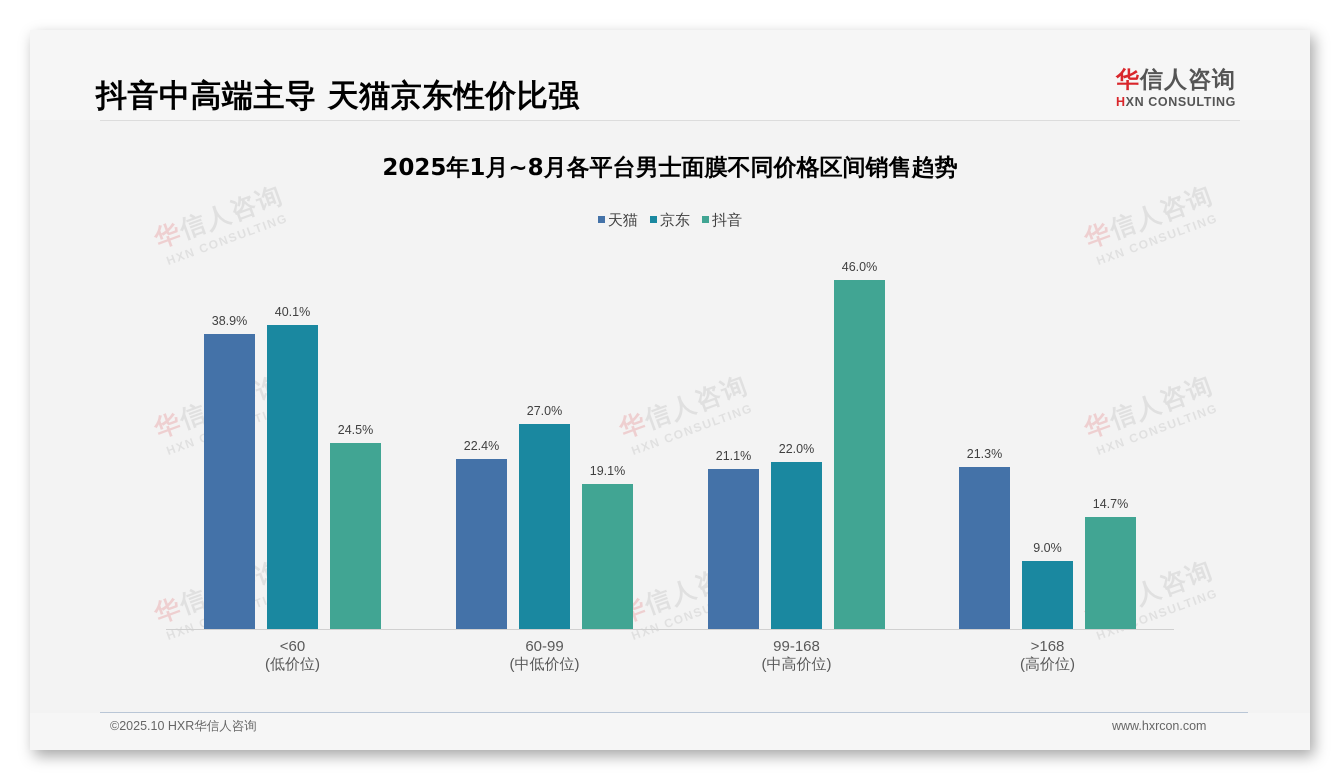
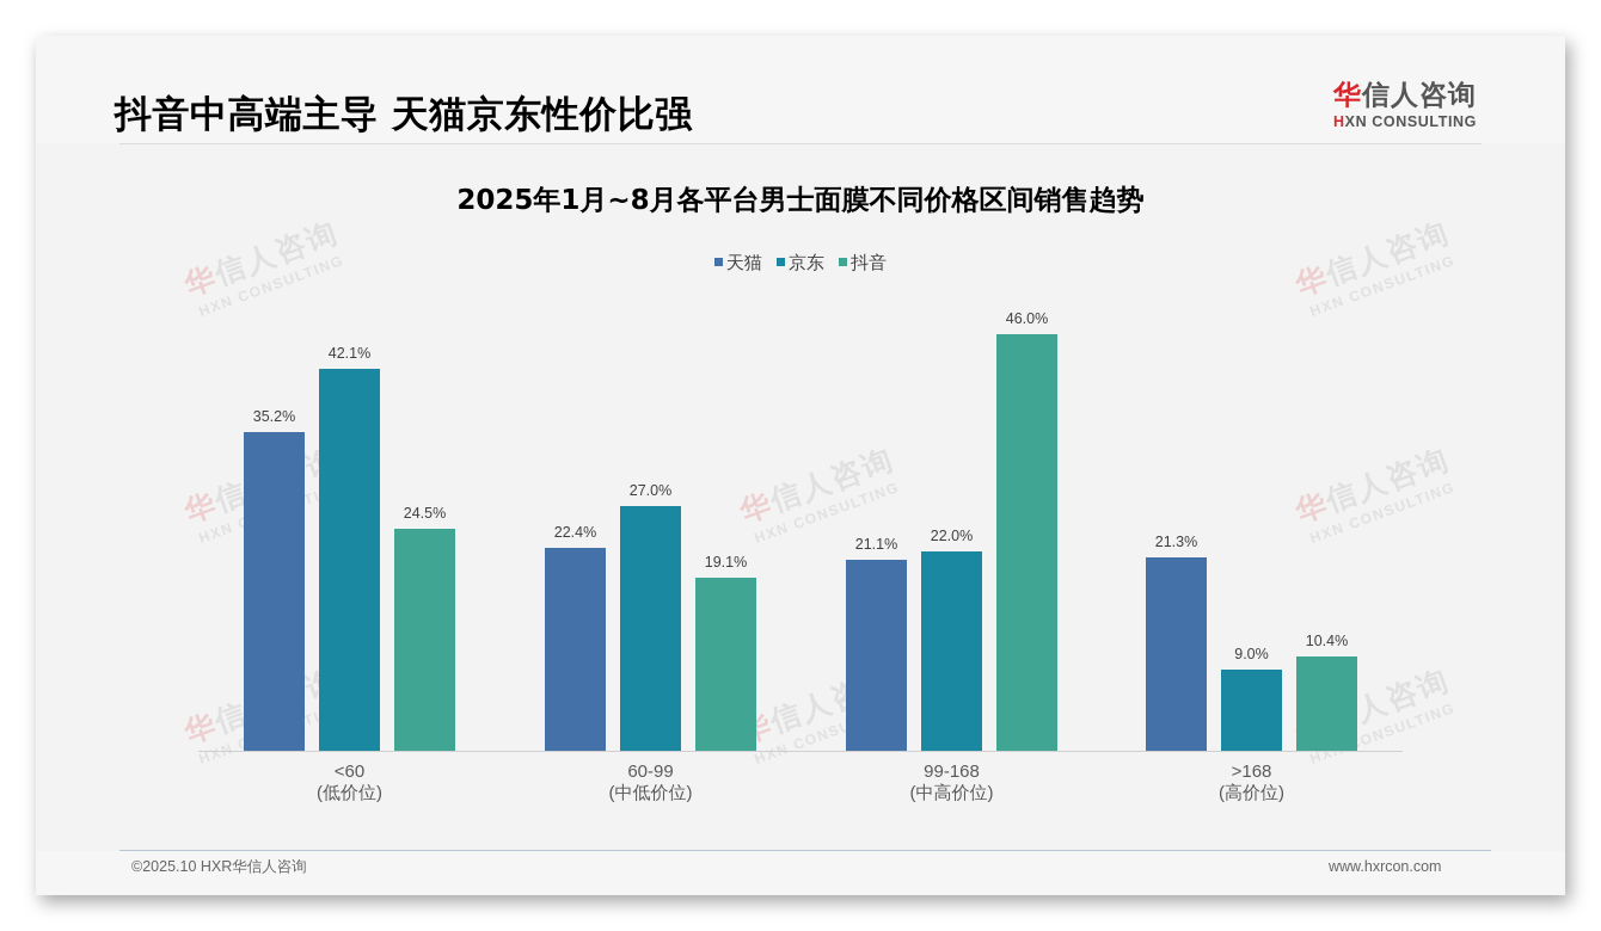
天猫/<60 (低价位): 38.9% -> 35.2%
京东/<60 (低价位): 40.1% -> 42.1%
抖音/>168 (高价位): 14.7% -> 10.4%
